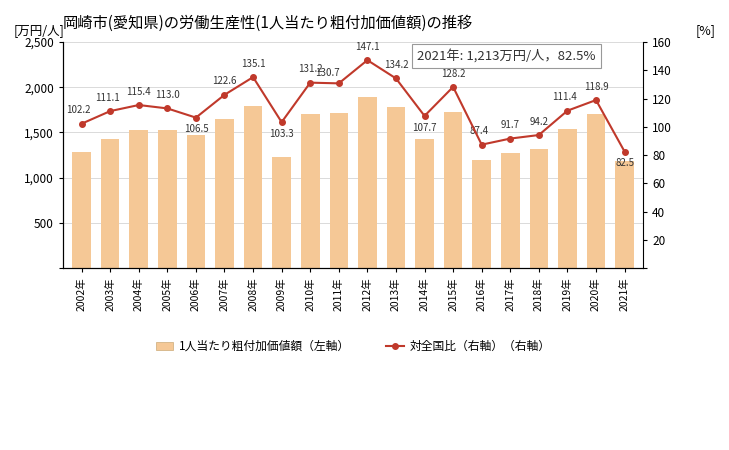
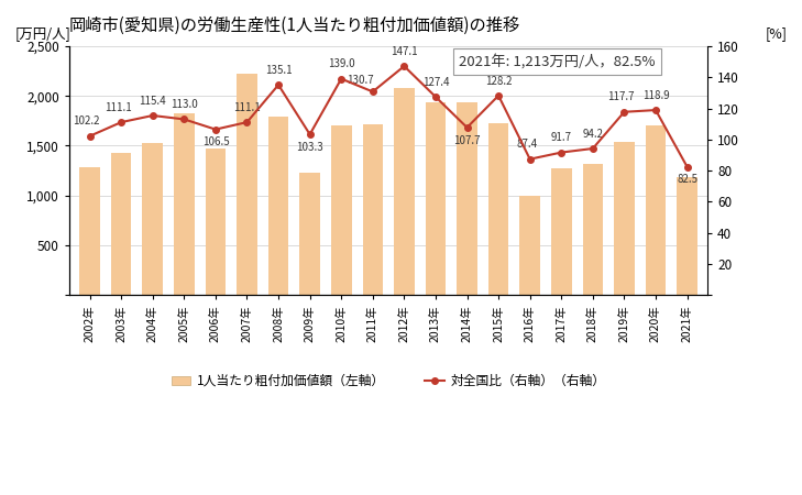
1人当たり粗付加価値額（左軸）/2005年: 1,530 -> 1,820
1人当たり粗付加価値額（左軸）/2007年: 1,650 -> 2,220
対全国比（右軸）（右軸）/2007年: 122.6 -> 111.1
対全国比（右軸）（右軸）/2010年: 131 -> 139
1人当たり粗付加価値額（左軸）/2012年: 1,890 -> 2,080
1人当たり粗付加価値額（左軸）/2013年: 1,780 -> 1,940
対全国比（右軸）（右軸）/2013年: 134.2 -> 127.4
1人当たり粗付加価値額（左軸）/2014年: 1,430 -> 1,940
1人当たり粗付加価値額（左軸）/2016年: 1,200 -> 1,000
対全国比（右軸）（右軸）/2019年: 111.4 -> 117.7
